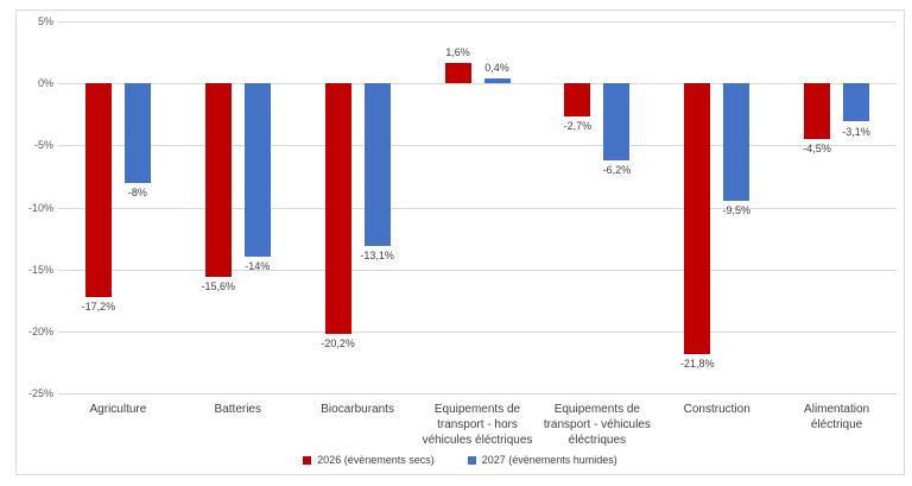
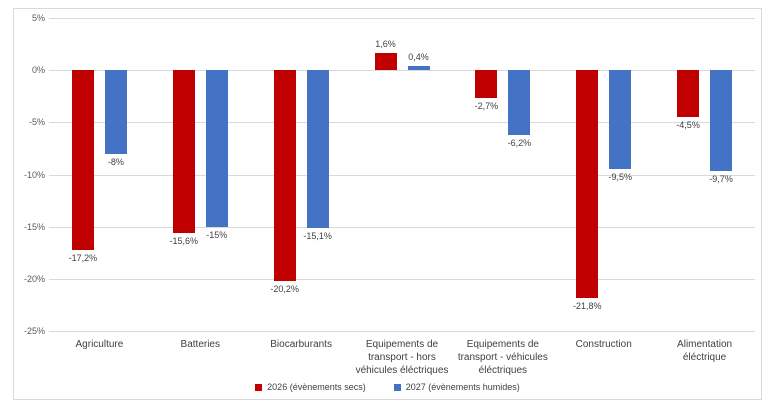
2027 (évènements humides)/Batteries: -14% -> -15%
2027 (évènements humides)/Biocarburants: -13,1% -> -15,1%
2027 (évènements humides)/Alimentation éléctrique: -3,1% -> -9,7%
